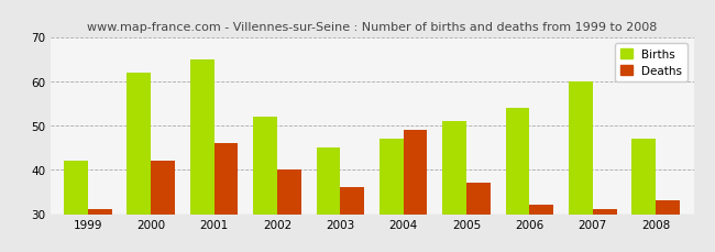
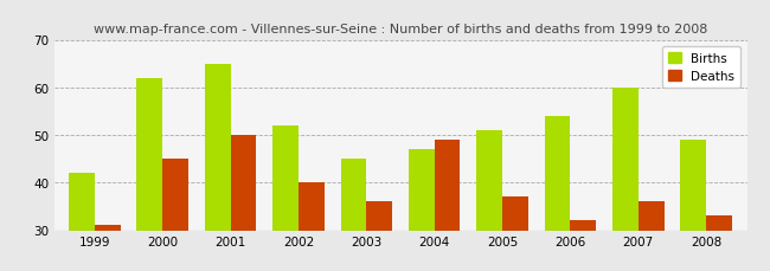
Deaths/2000: 42 -> 45
Deaths/2001: 46 -> 50
Deaths/2007: 31 -> 36
Births/2008: 47 -> 49
